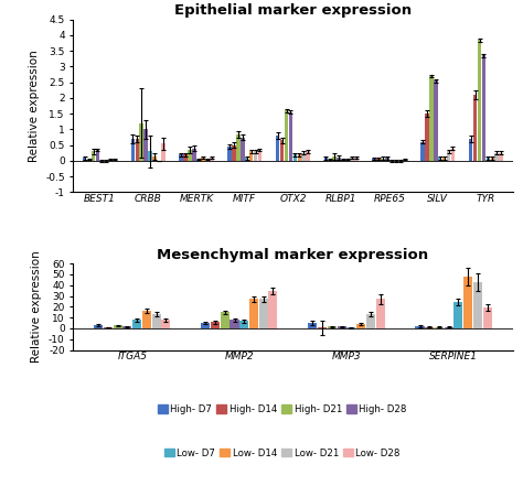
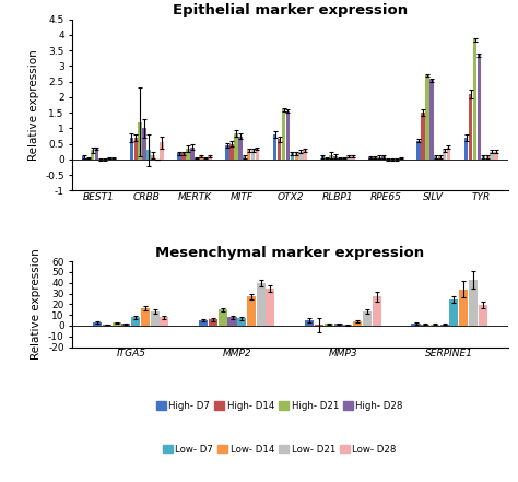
Mesenchymal marker expression/Low- D21/MMP2: 27 -> 40
Mesenchymal marker expression/Low- D14/SERPINE1: 48 -> 34
